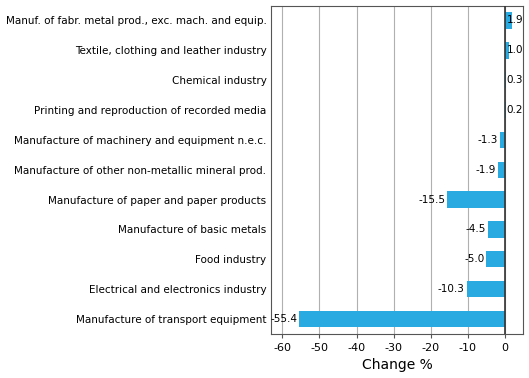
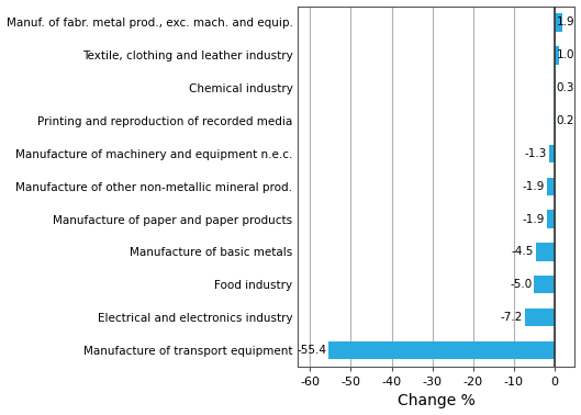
Manufacture of paper and paper products: -15.5 -> -1.9
Electrical and electronics industry: -10.3 -> -7.2
